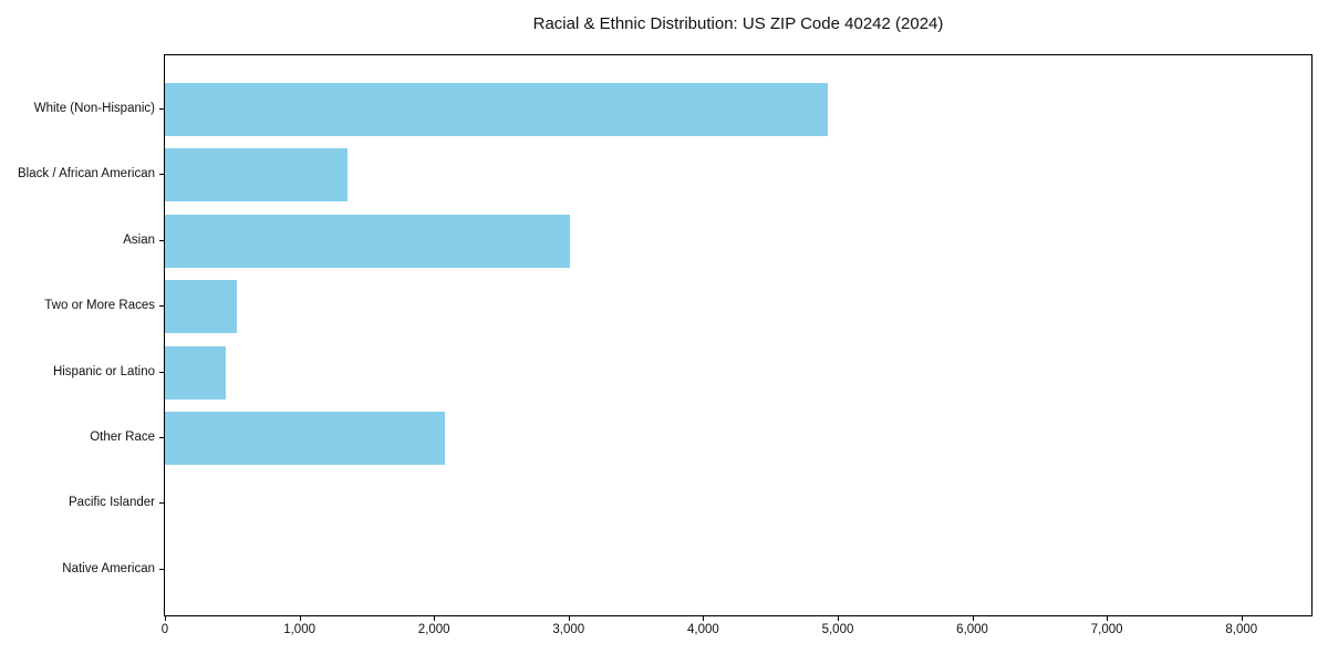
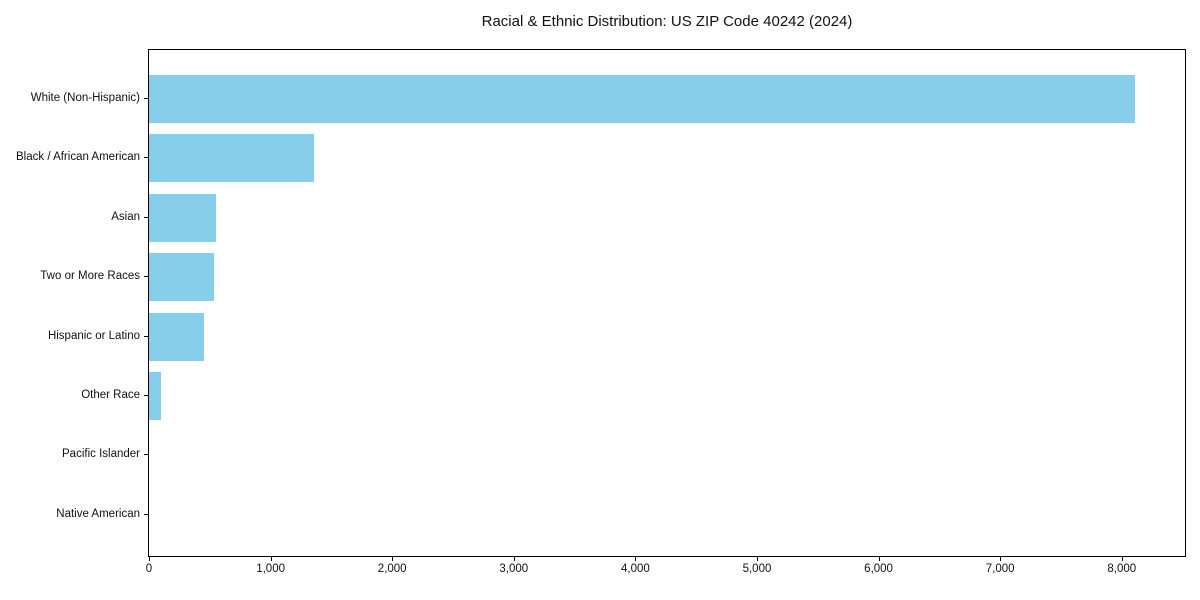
White (Non-Hispanic): 4930 -> 8110
Asian: 3010 -> 550
Other Race: 2080 -> 100
